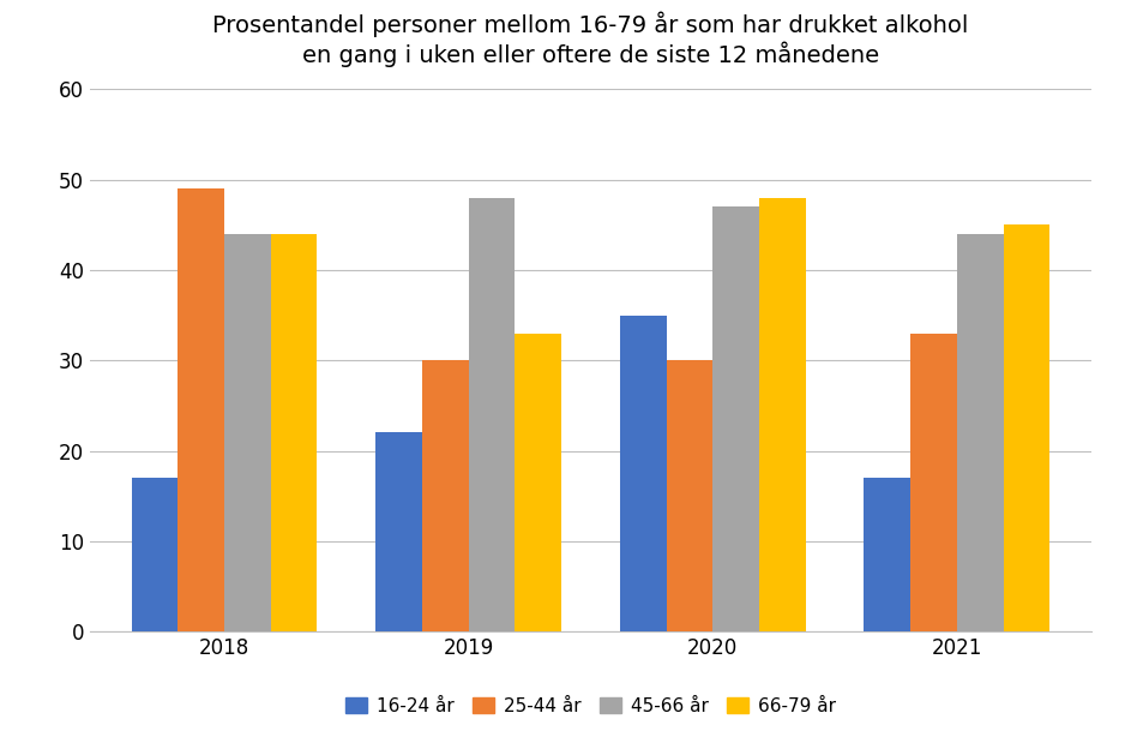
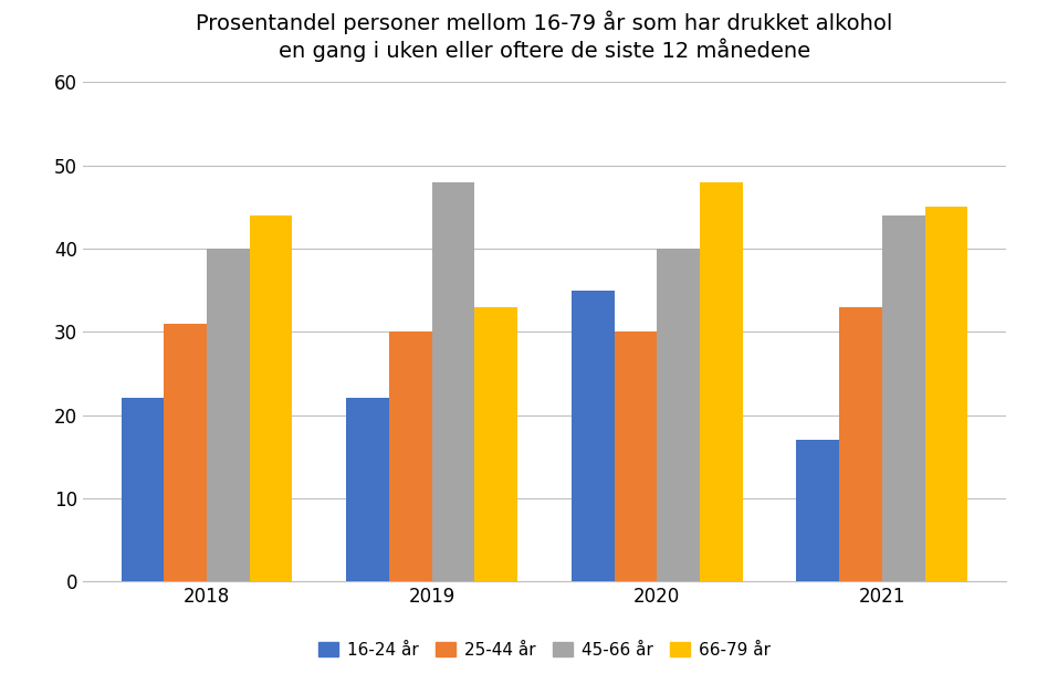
16-24 år/2018: 17 -> 22
25-44 år/2018: 49 -> 31
45-66 år/2018: 44 -> 40
45-66 år/2020: 47 -> 40
